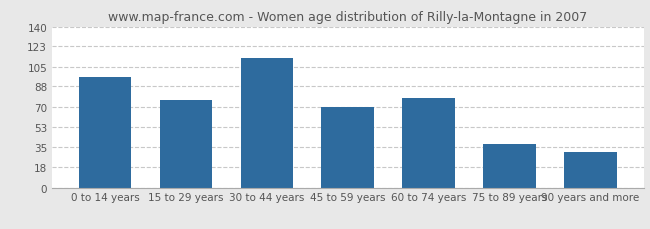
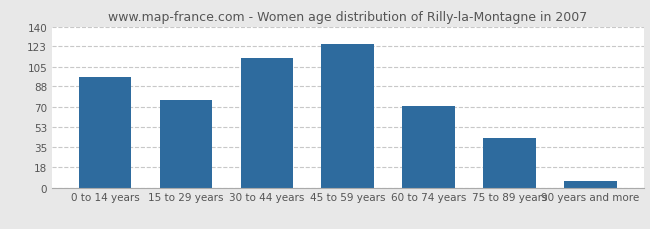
45 to 59 years: 70 -> 125
60 to 74 years: 78 -> 71
75 to 89 years: 38 -> 43
90 years and more: 31 -> 6
